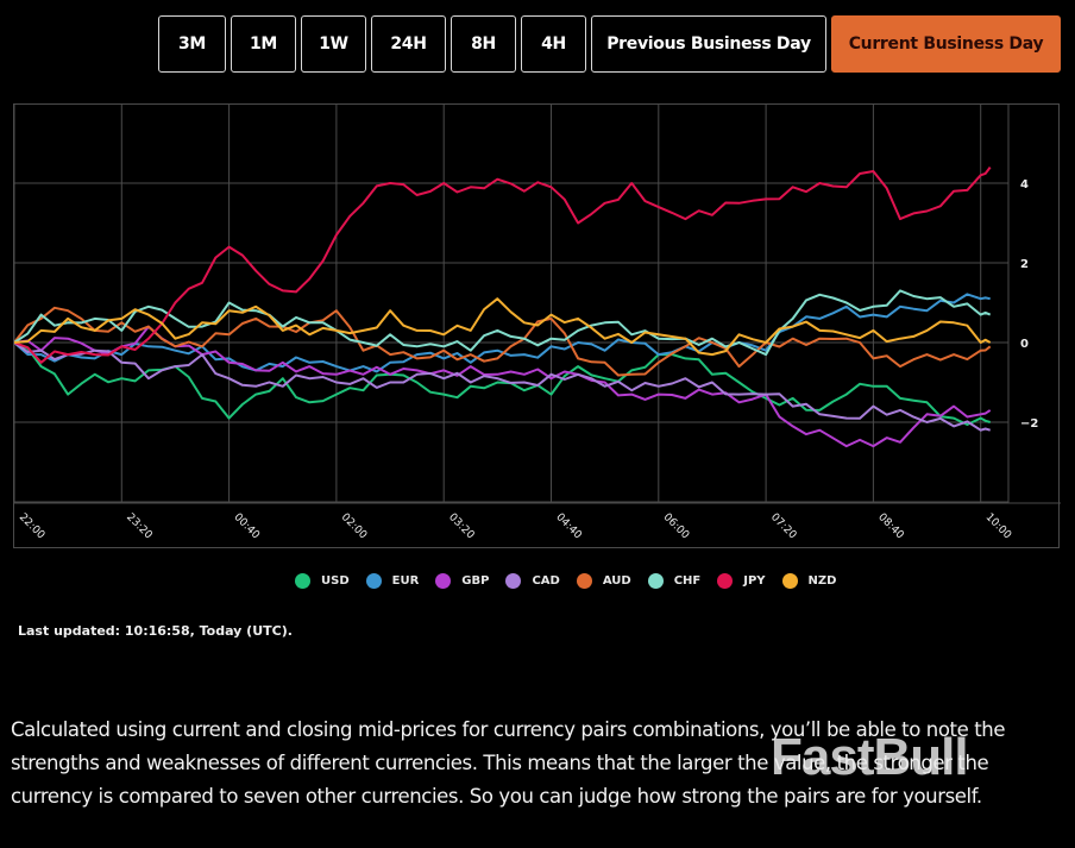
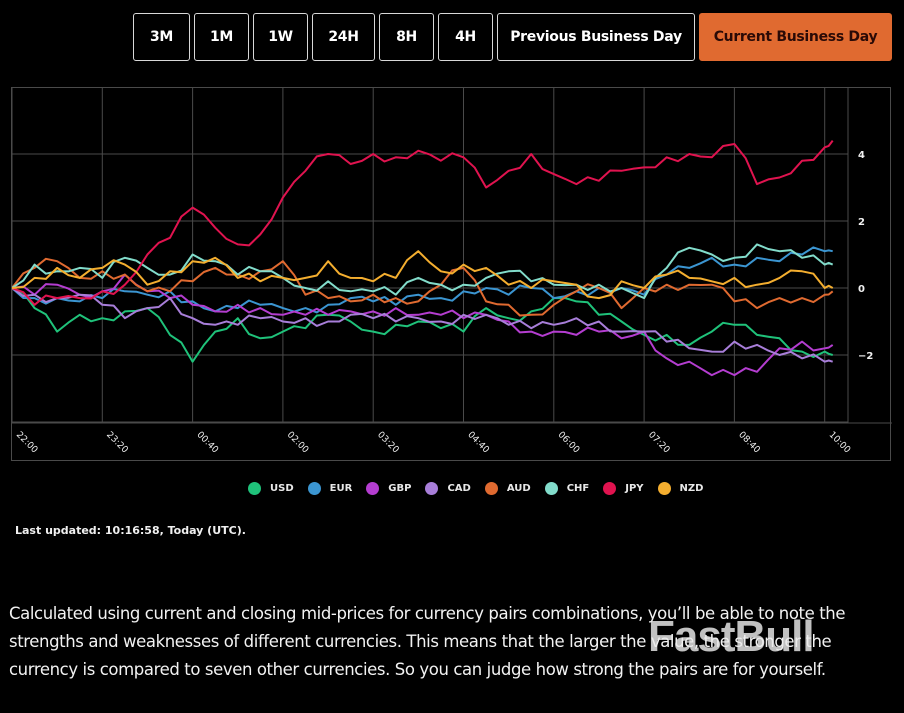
USD/00:40: -1.9 -> -2.2
